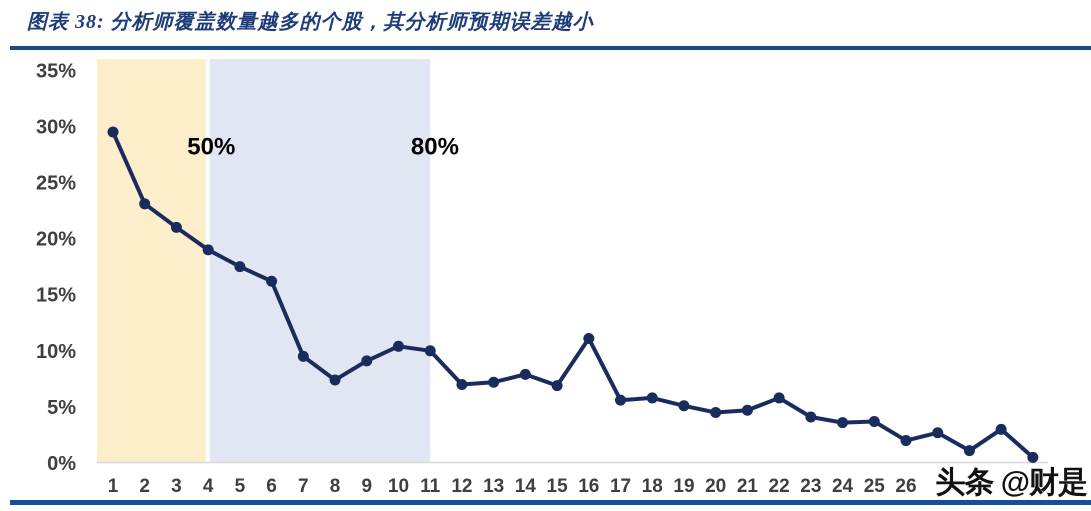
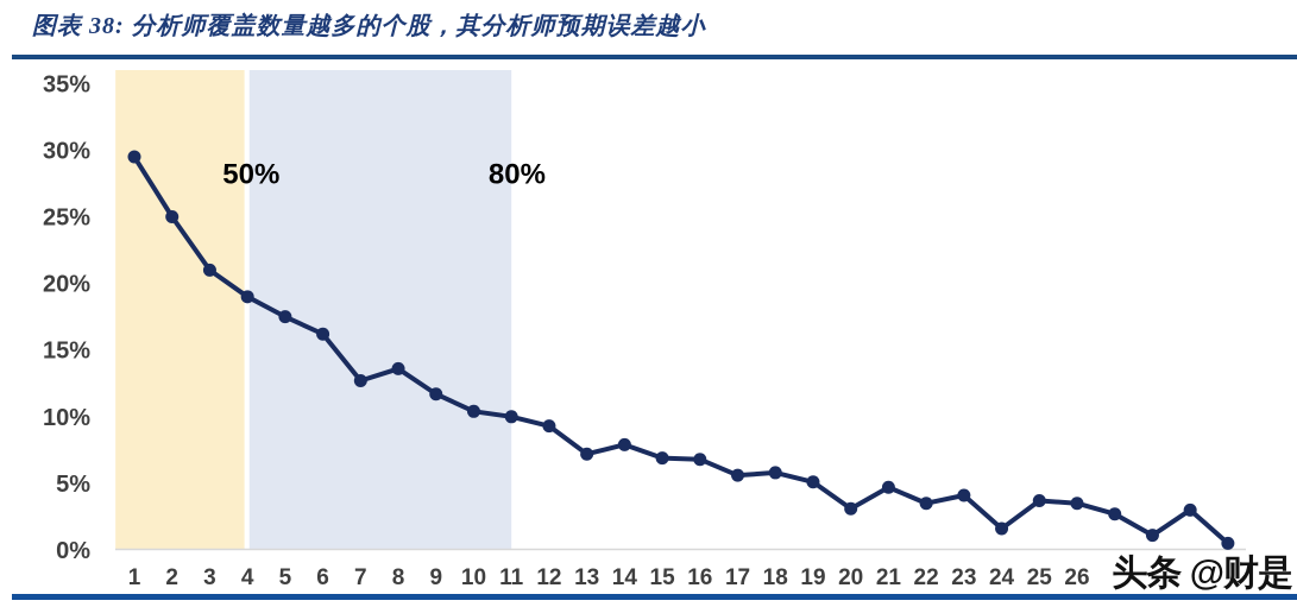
2: 23.1% -> 25.0%
7: 9.5% -> 12.7%
8: 7.4% -> 13.6%
9: 9.1% -> 11.7%
12: 7.0% -> 9.3%
16: 11.1% -> 6.8%
20: 4.5% -> 3.1%
22: 5.8% -> 3.5%
24: 3.6% -> 1.6%
26: 2.0% -> 3.5%
